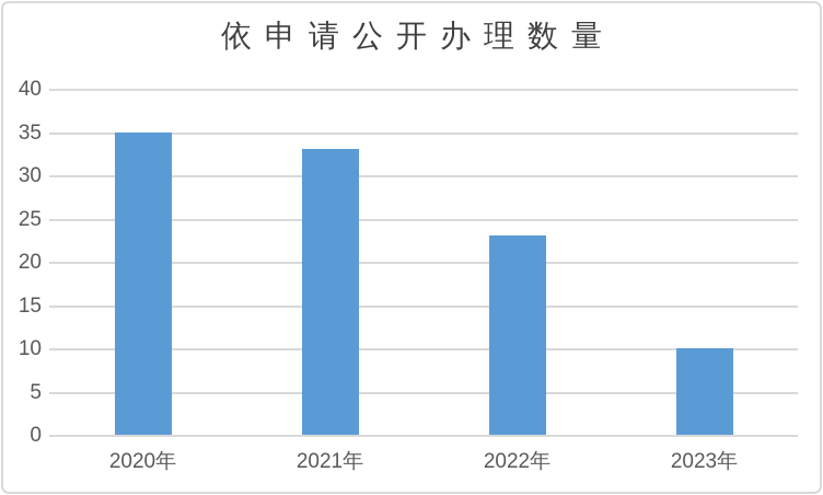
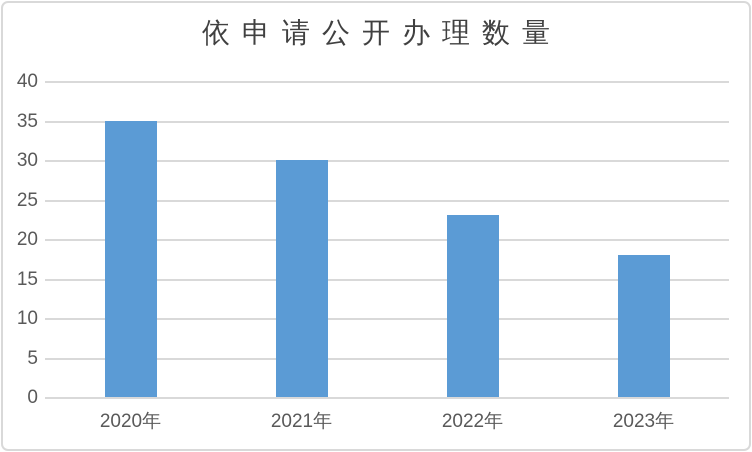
2021年: 33 -> 30
2023年: 10 -> 18
